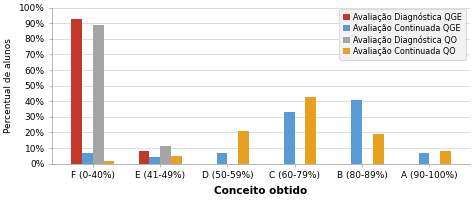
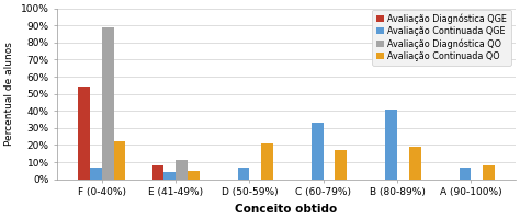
Avaliação Diagnóstica QGE/F (0-40%): 93% -> 54%
Avaliação Continuada QO/F (0-40%): 2% -> 22%
Avaliação Continuada QO/C (60-79%): 43% -> 17%
